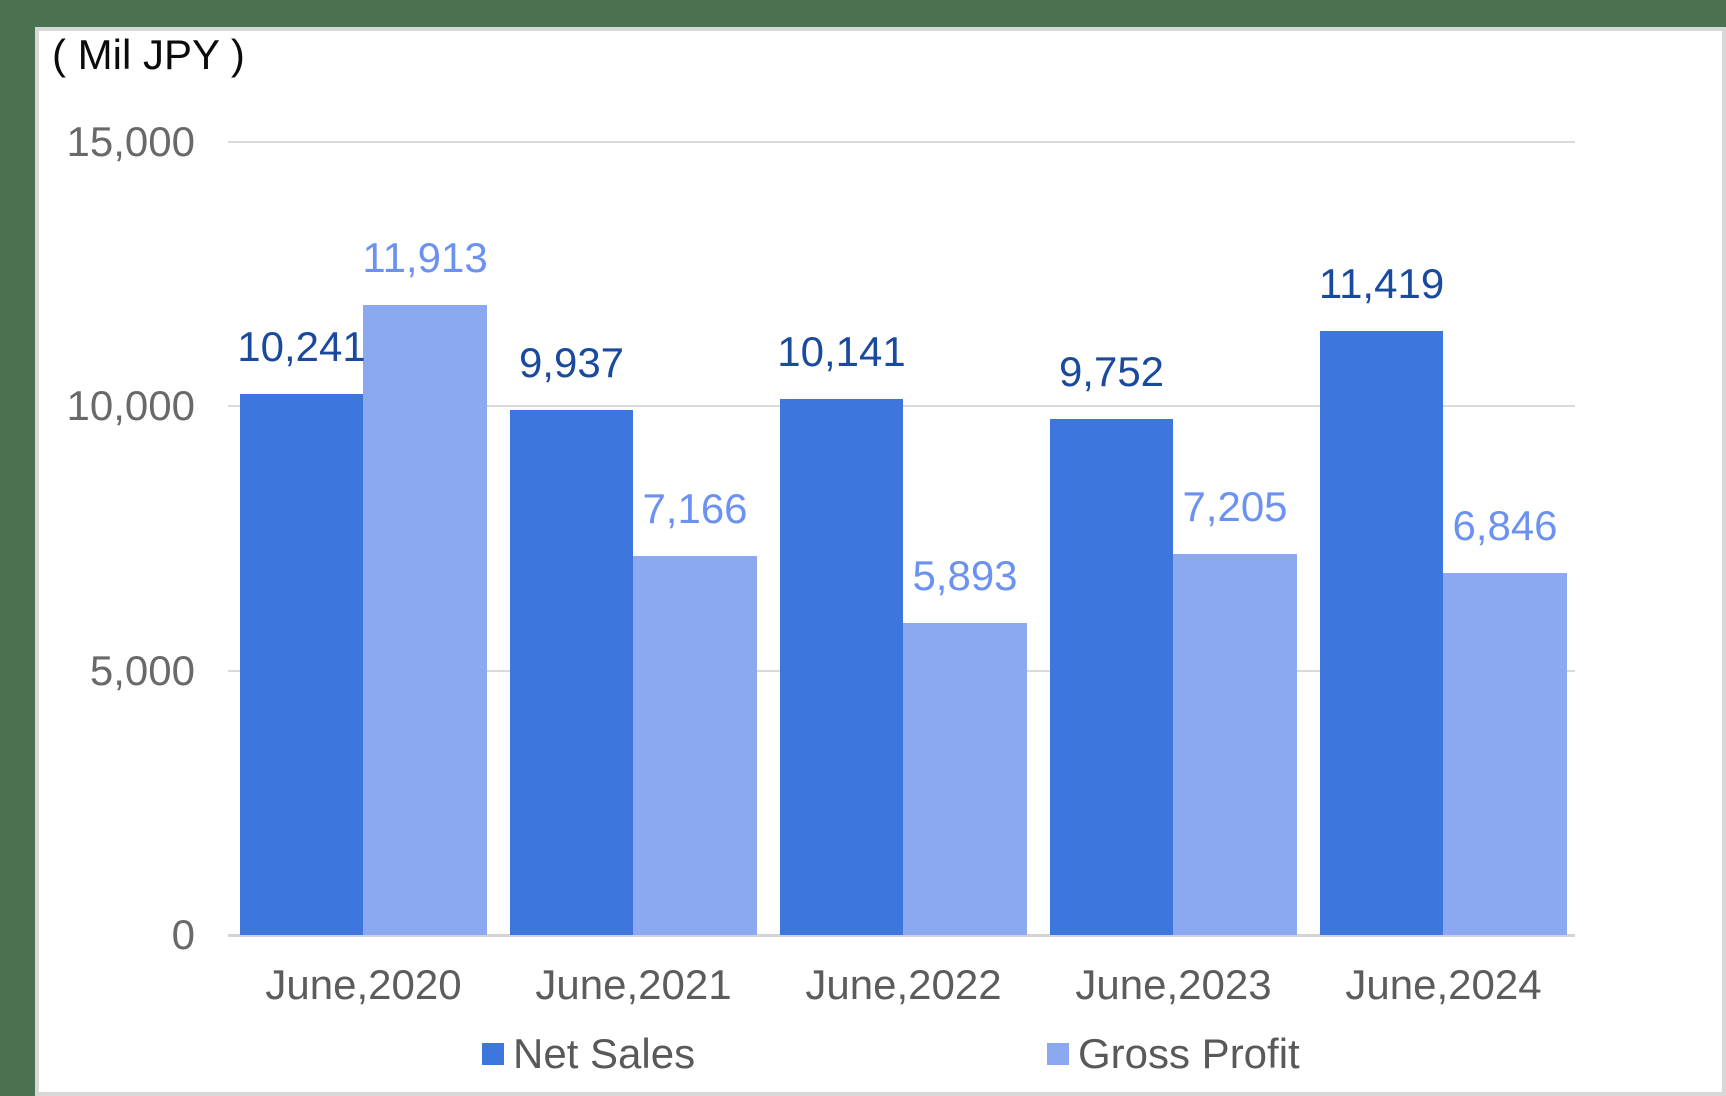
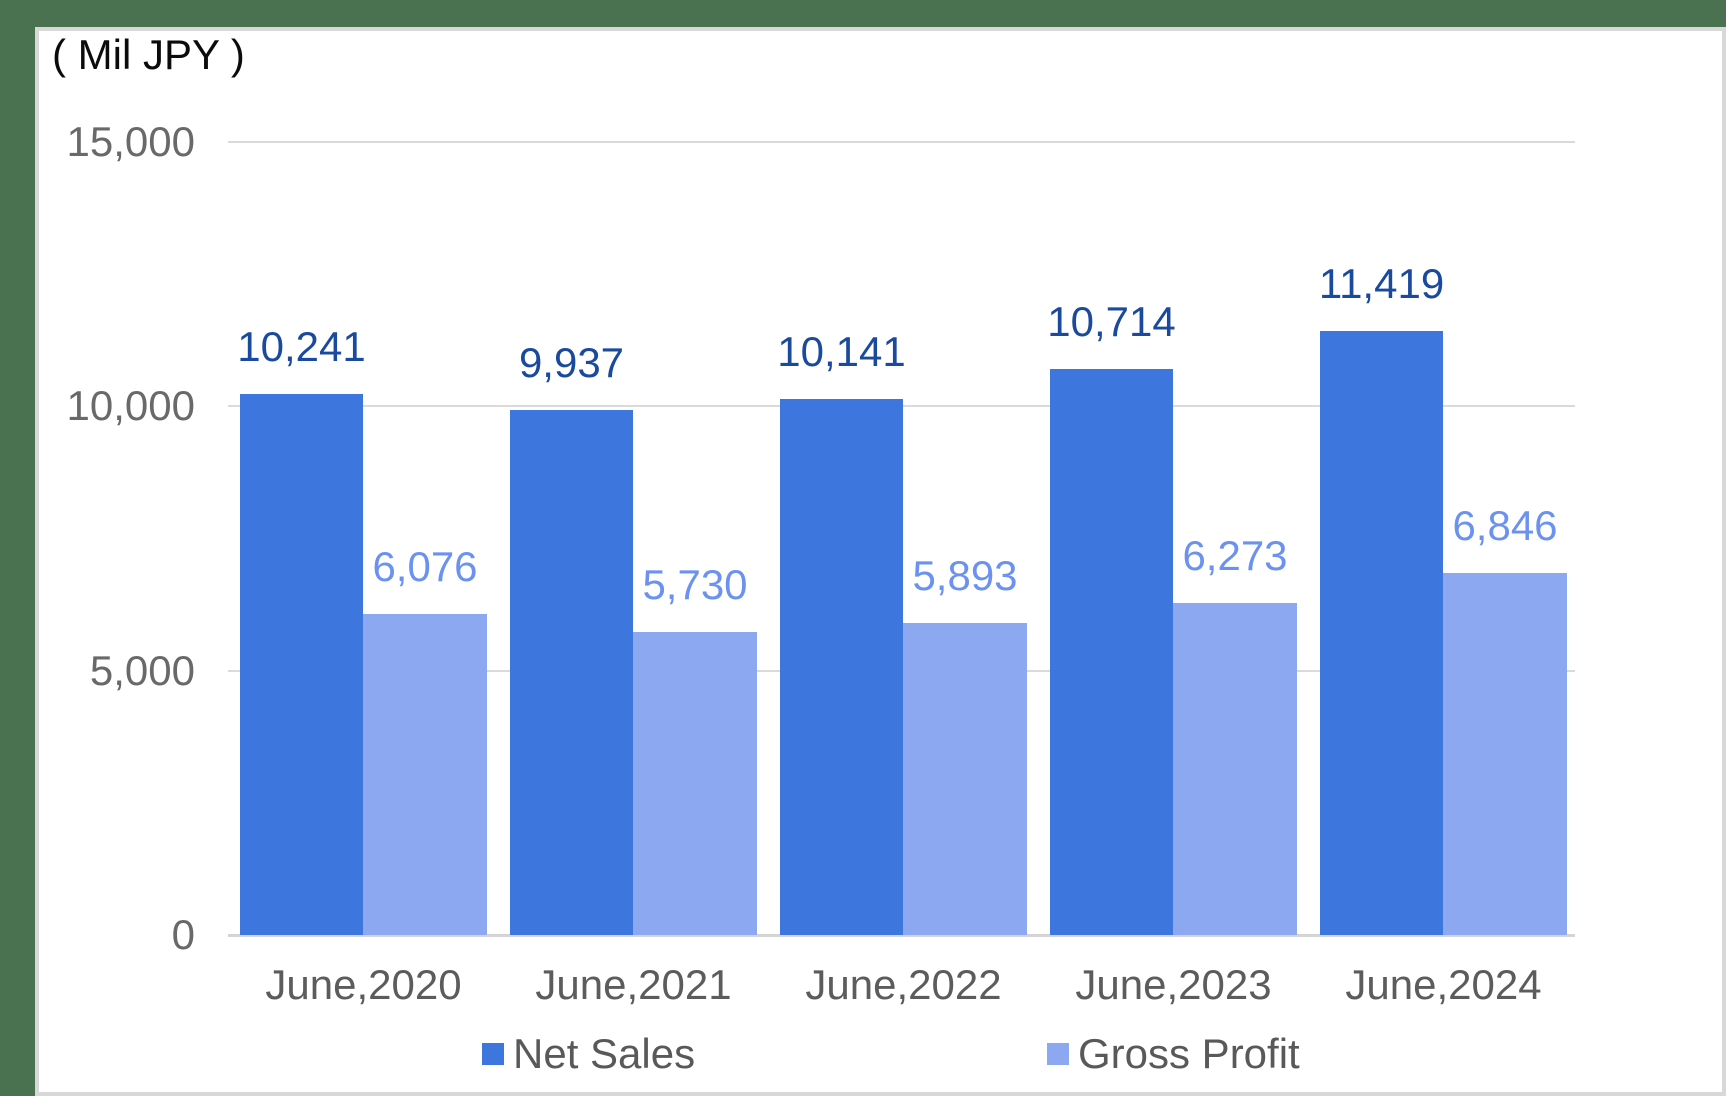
Gross Profit/June,2020: 11,913 -> 6,076
Gross Profit/June,2021: 7,166 -> 5,730
Net Sales/June,2023: 9,752 -> 10,714
Gross Profit/June,2023: 7,205 -> 6,273
